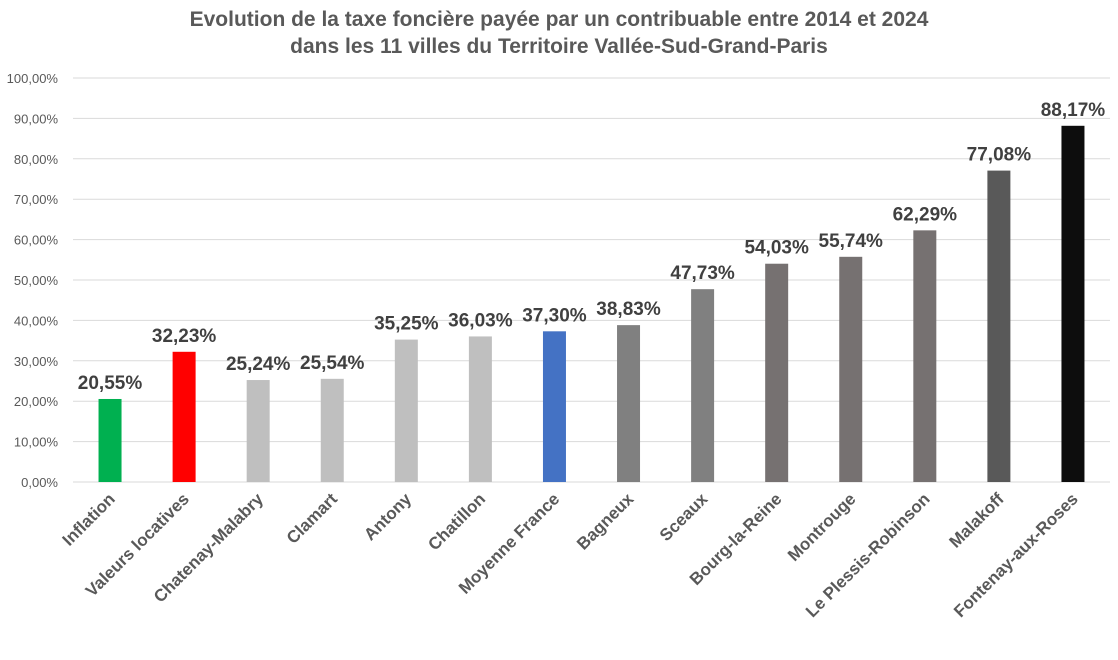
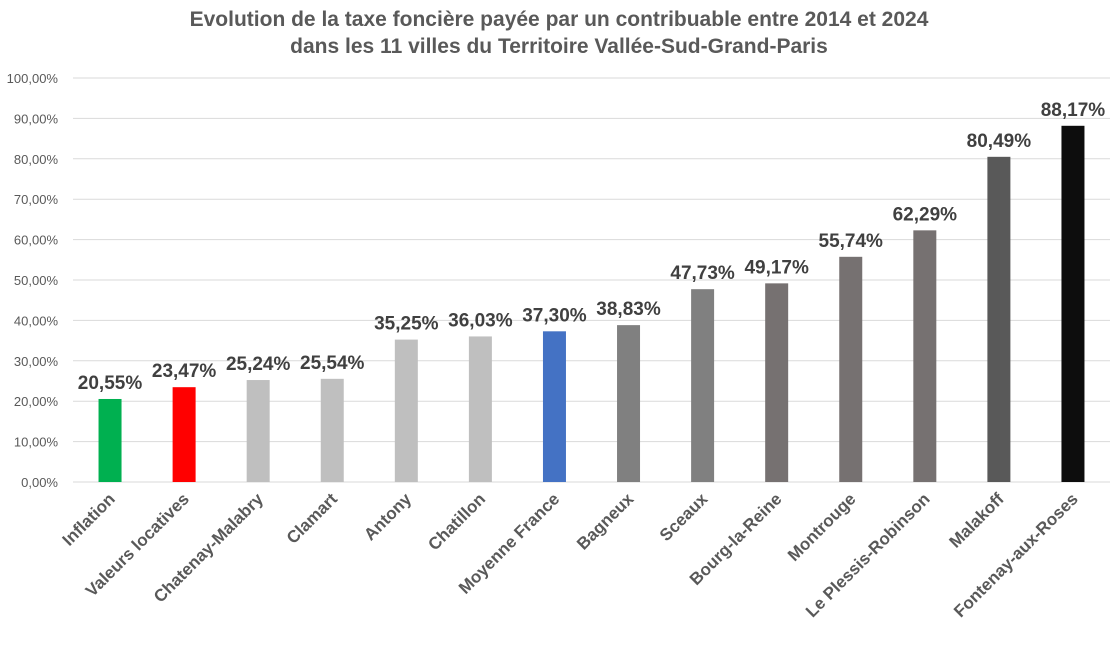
Valeurs locatives: 32,23% -> 23,47%
Bourg-la-Reine: 54,03% -> 49,17%
Malakoff: 77,08% -> 80,49%
